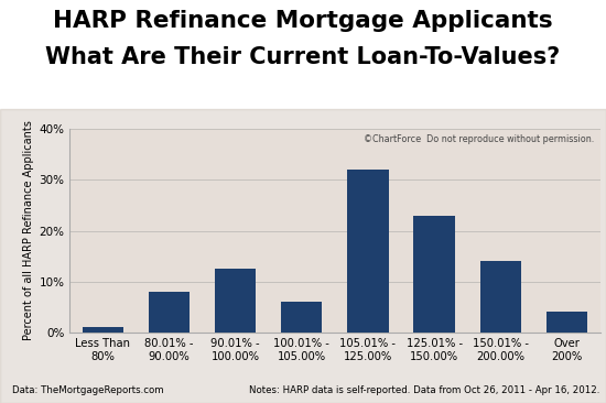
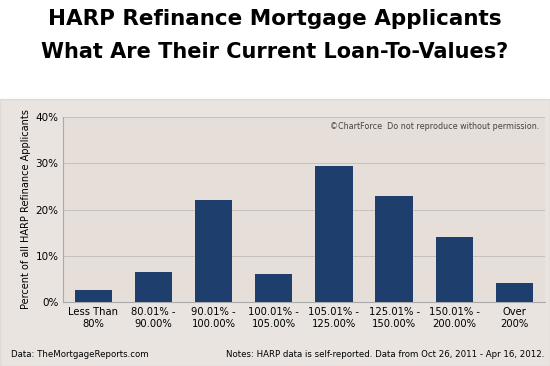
Less Than 80%: 1.0% -> 2.5%
80.01% - 90.00%: 8.0% -> 6.5%
90.01% - 100.00%: 12.5% -> 22.0%
105.01% - 125.00%: 32.0% -> 29.5%
